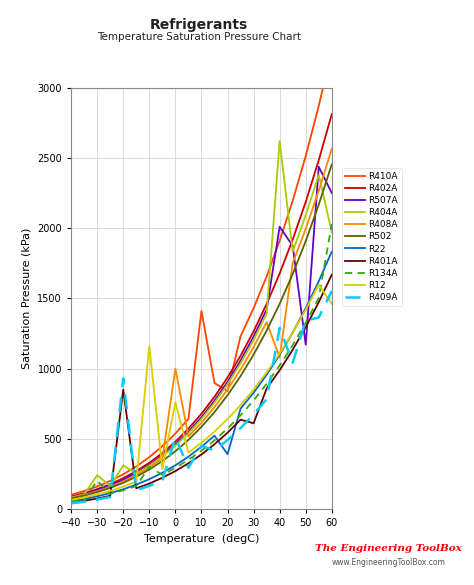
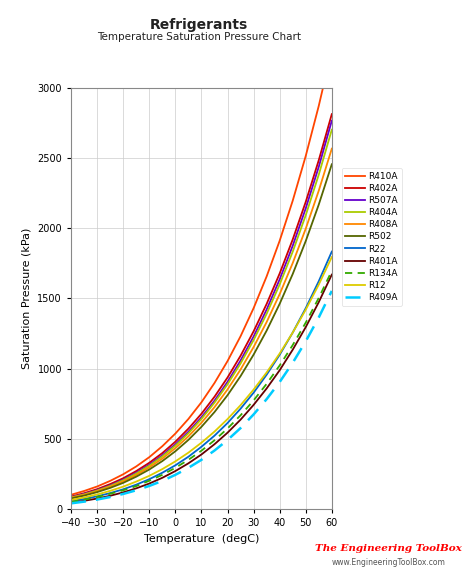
R404A/−30: 240 -> 130
R134A/−30: 200 -> 80
R404A/−20: 310 -> 200
R401A/−20: 850 -> 120
R409A/−20: 930 -> 110
R134A/−10: 300 -> 200
R12/−10: 1160 -> 240
R408A/0: 1000 -> 430
R12/0: 760 -> 340
R409A/0: 510 -> 240
R410A/10: 1410 -> 760
R409A/10: 450 -> 350
R410A/20: 840 -> 1050
R22/20: 390 -> 610
R401A/30: 610 -> 740
R507A/40: 2010 -> 1640
R404A/40: 2620 -> 1600
R408A/40: 1080 -> 1530
R409A/40: 1290 -> 900
R507A/50: 1170 -> 2140
R409A/50: 1340 -> 1190
R507A/60: 2250 -> 2760
R404A/60: 1970 -> 2700
R134A/60: 2030 -> 1700
R12/60: 1460 -> 1790
